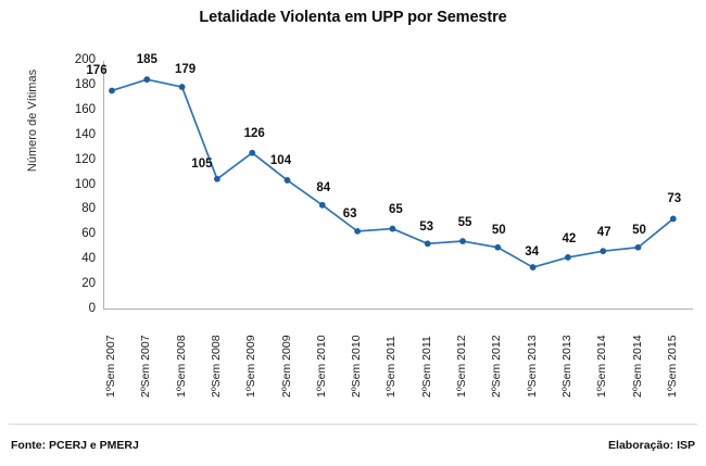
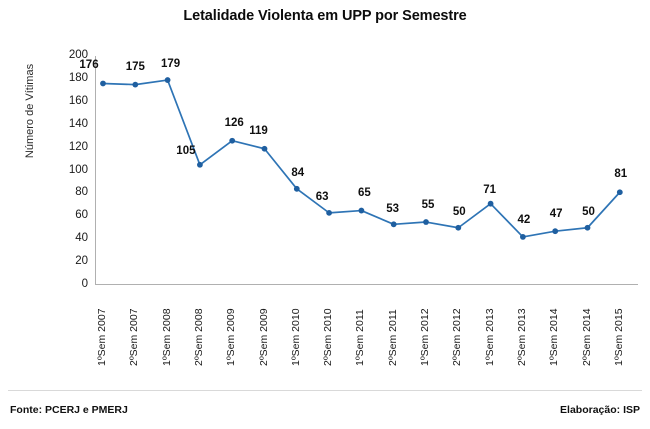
2ºSem 2007: 185 -> 175
2ºSem 2009: 104 -> 119
1ºSem 2013: 34 -> 71
1ºSem 2015: 73 -> 81
